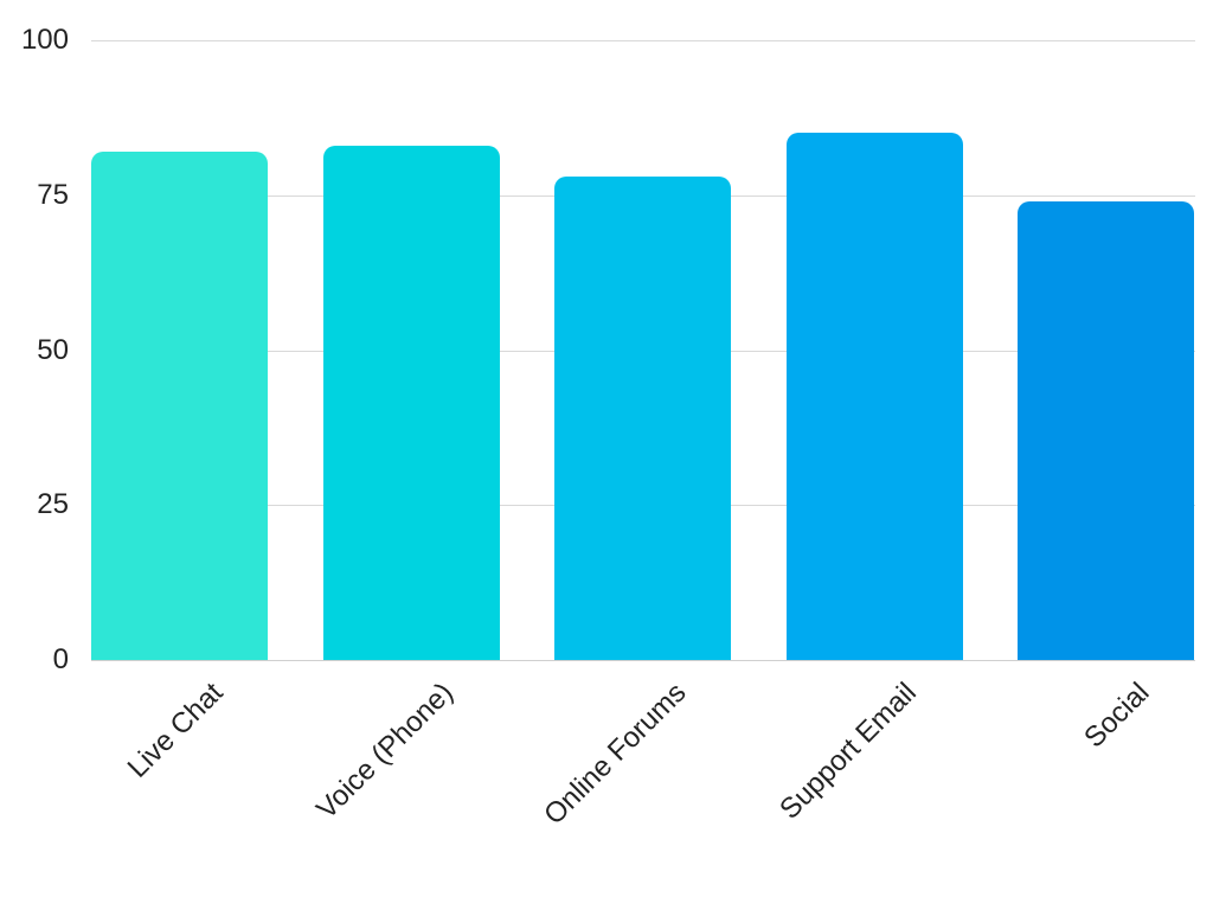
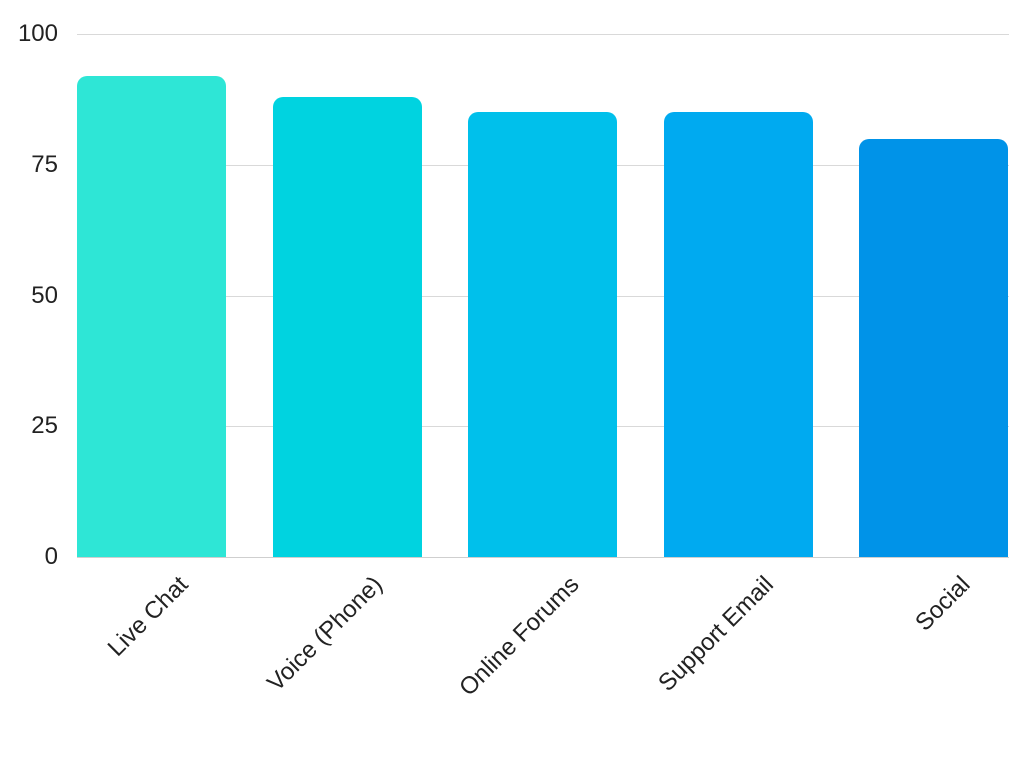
Live Chat: 82 -> 92
Voice (Phone): 83 -> 88
Online Forums: 78 -> 85
Social: 74 -> 80
